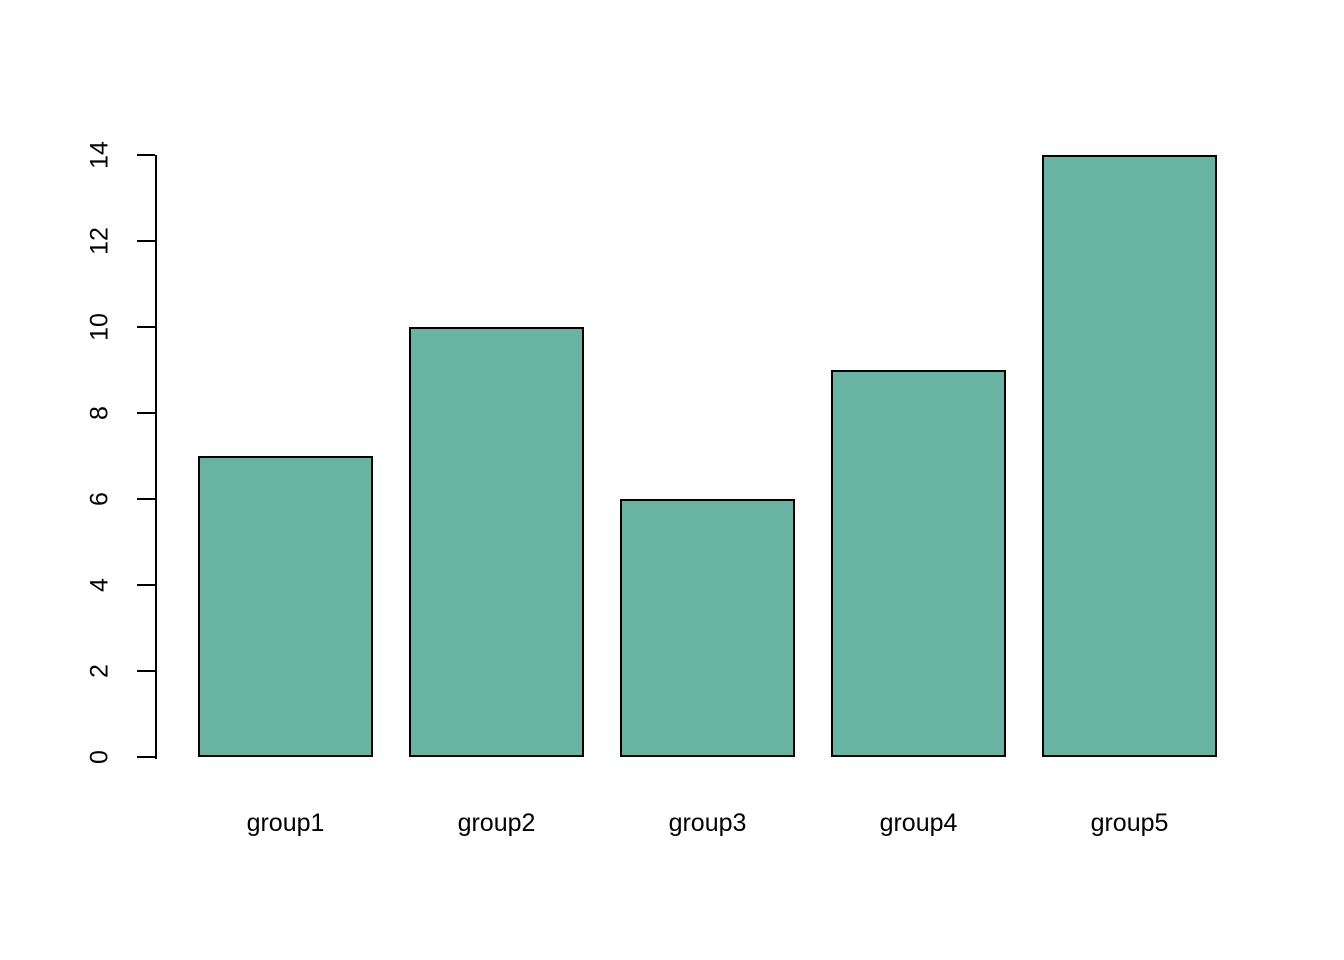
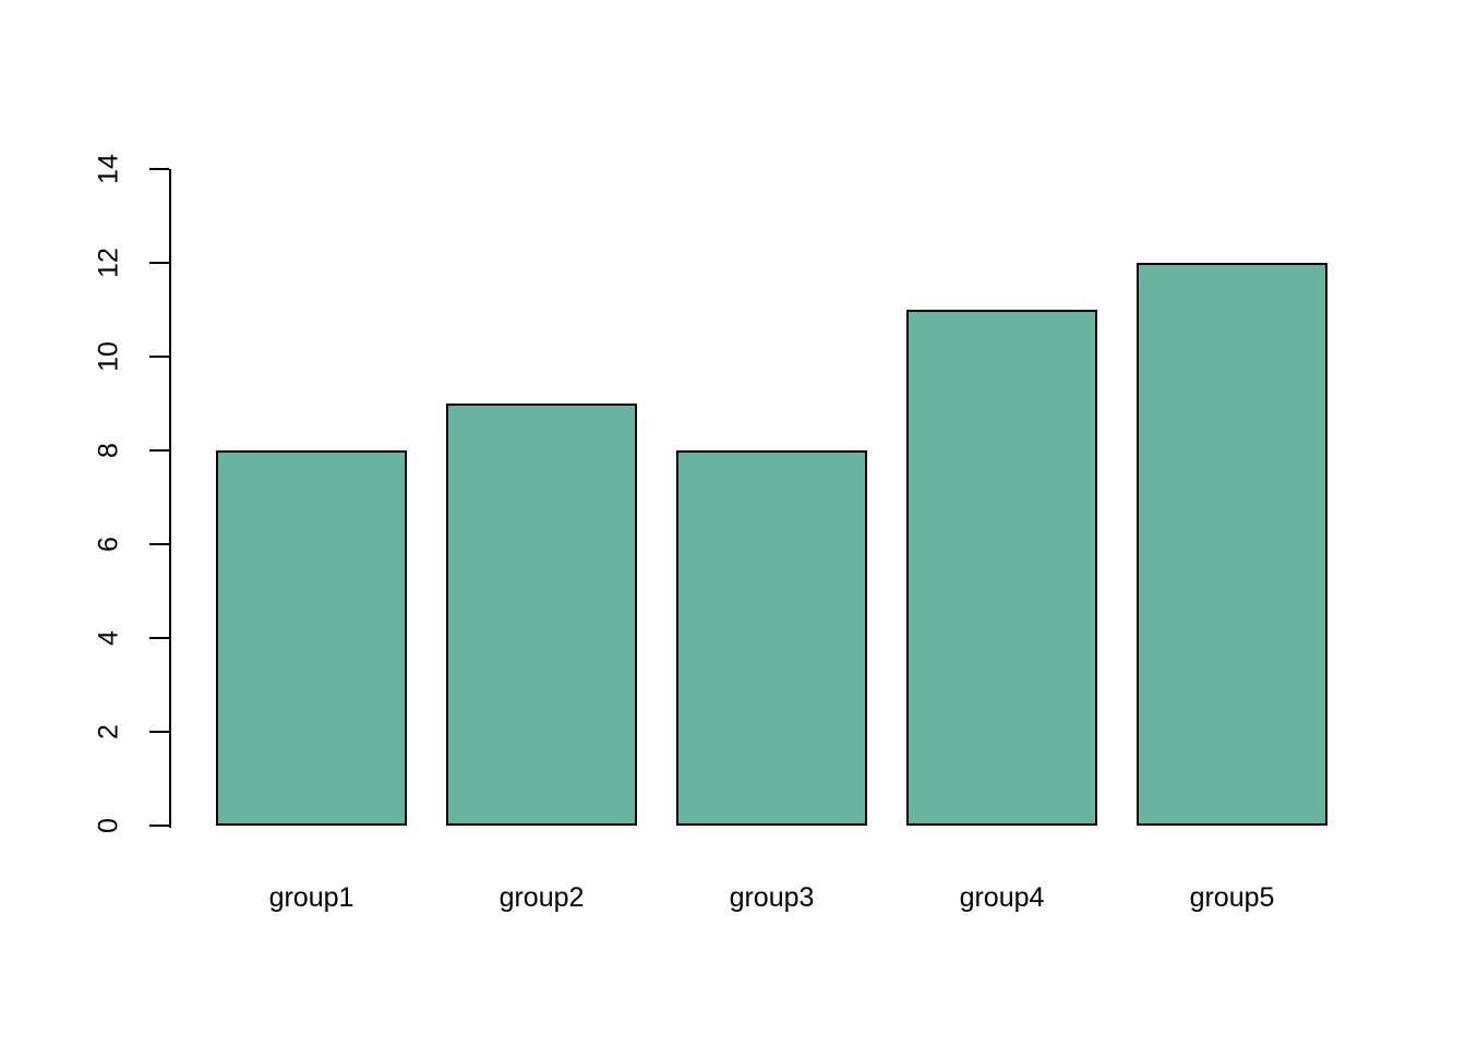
group1: 7 -> 8
group2: 10 -> 9
group3: 6 -> 8
group4: 9 -> 11
group5: 14 -> 12
